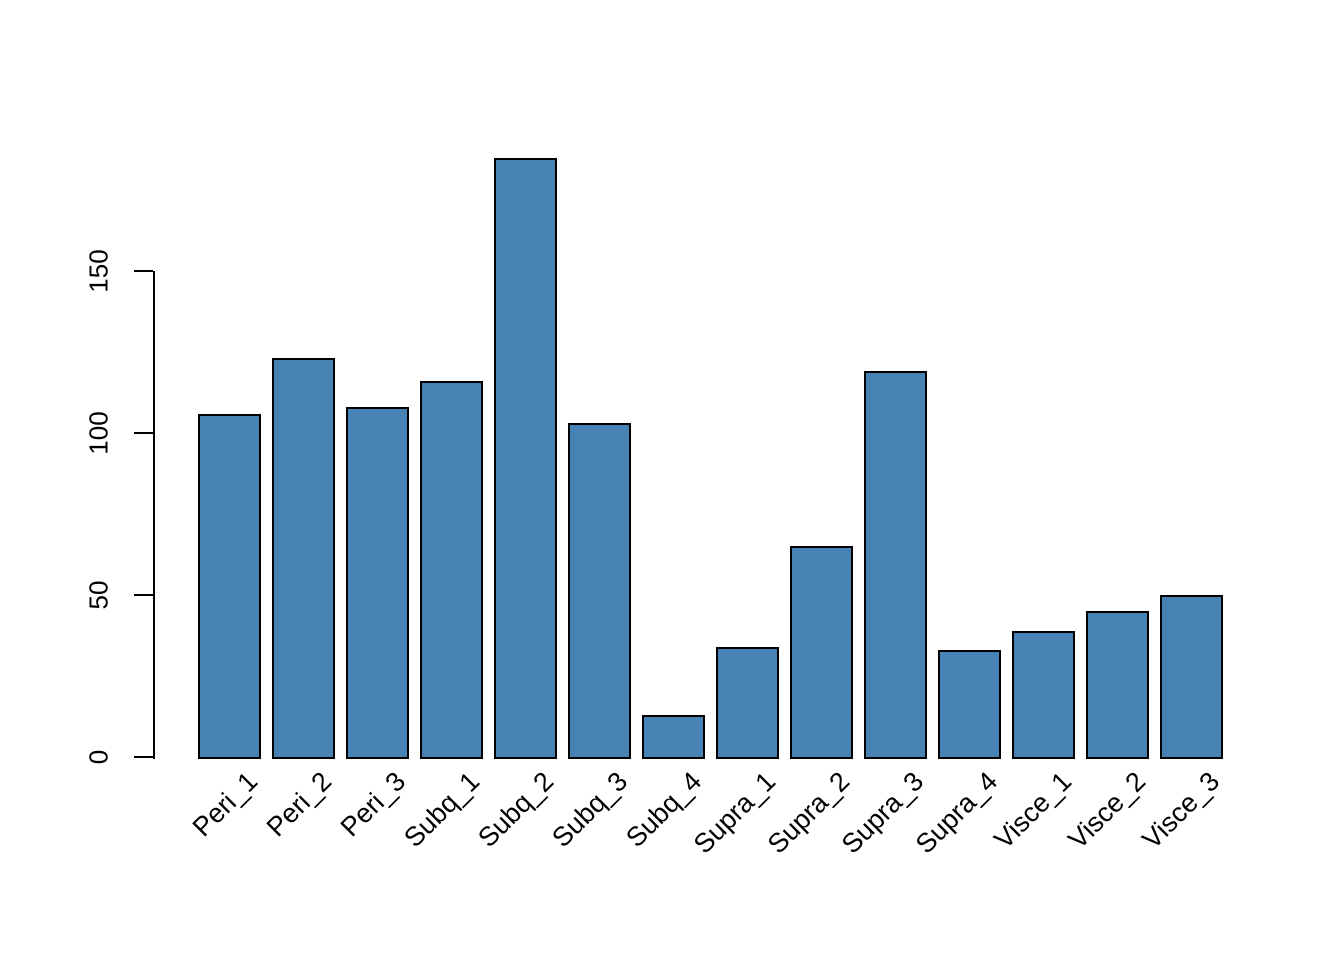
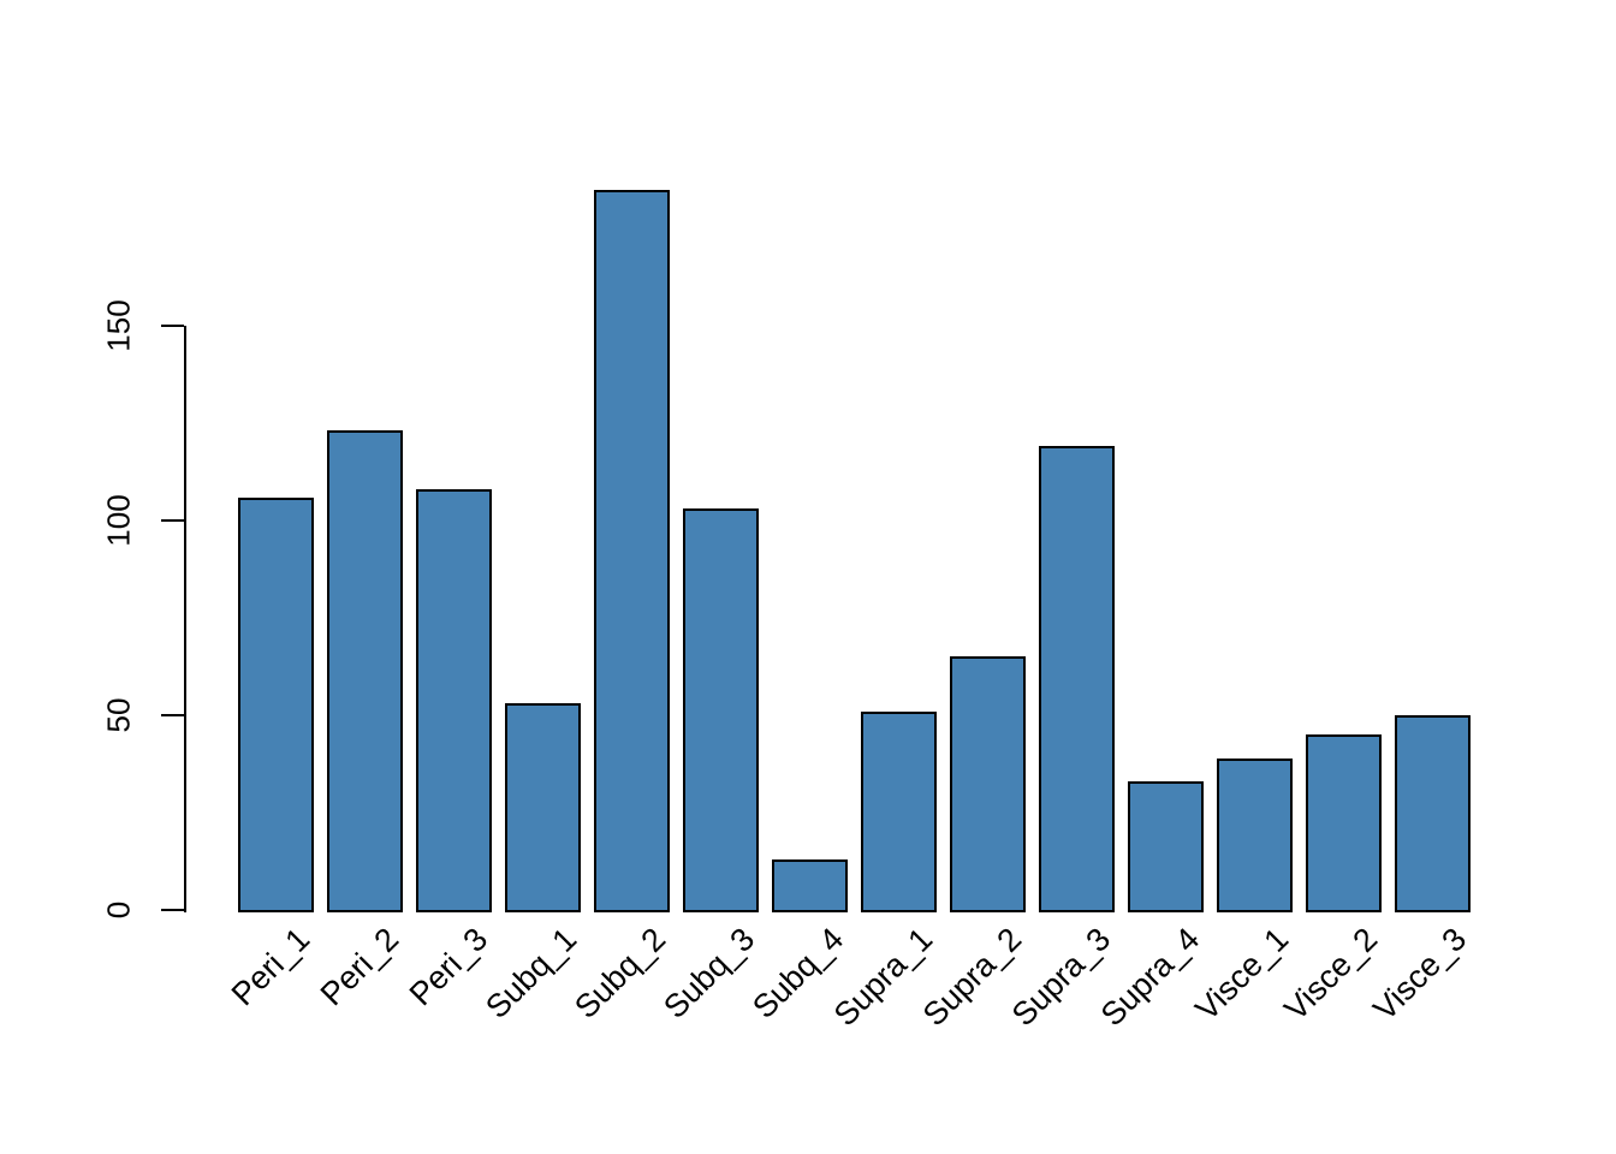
Subq_1: 116 -> 53
Supra_1: 34 -> 51
